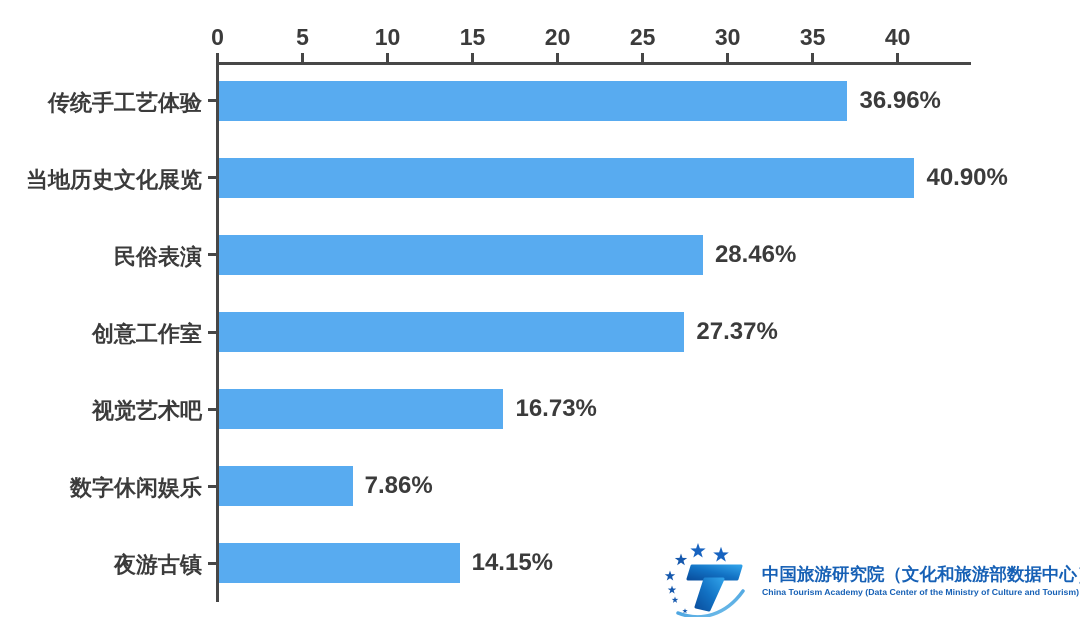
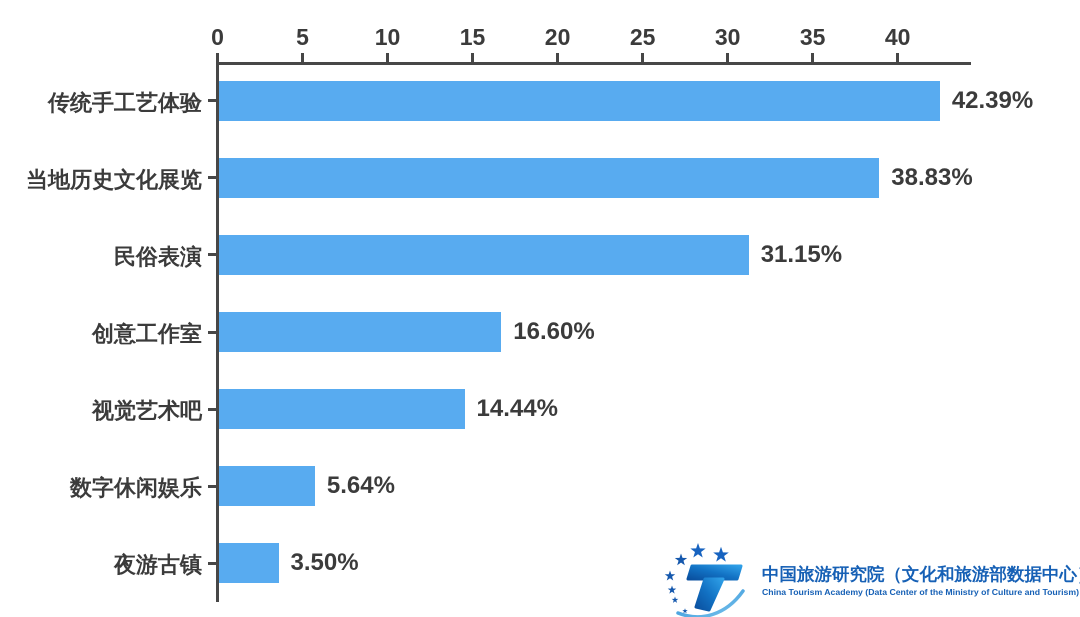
传统手工艺体验: 36.96% -> 42.39%
当地历史文化展览: 40.90% -> 38.83%
民俗表演: 28.46% -> 31.15%
创意工作室: 27.37% -> 16.60%
视觉艺术吧: 16.73% -> 14.44%
数字休闲娱乐: 7.86% -> 5.64%
夜游古镇: 14.15% -> 3.50%
